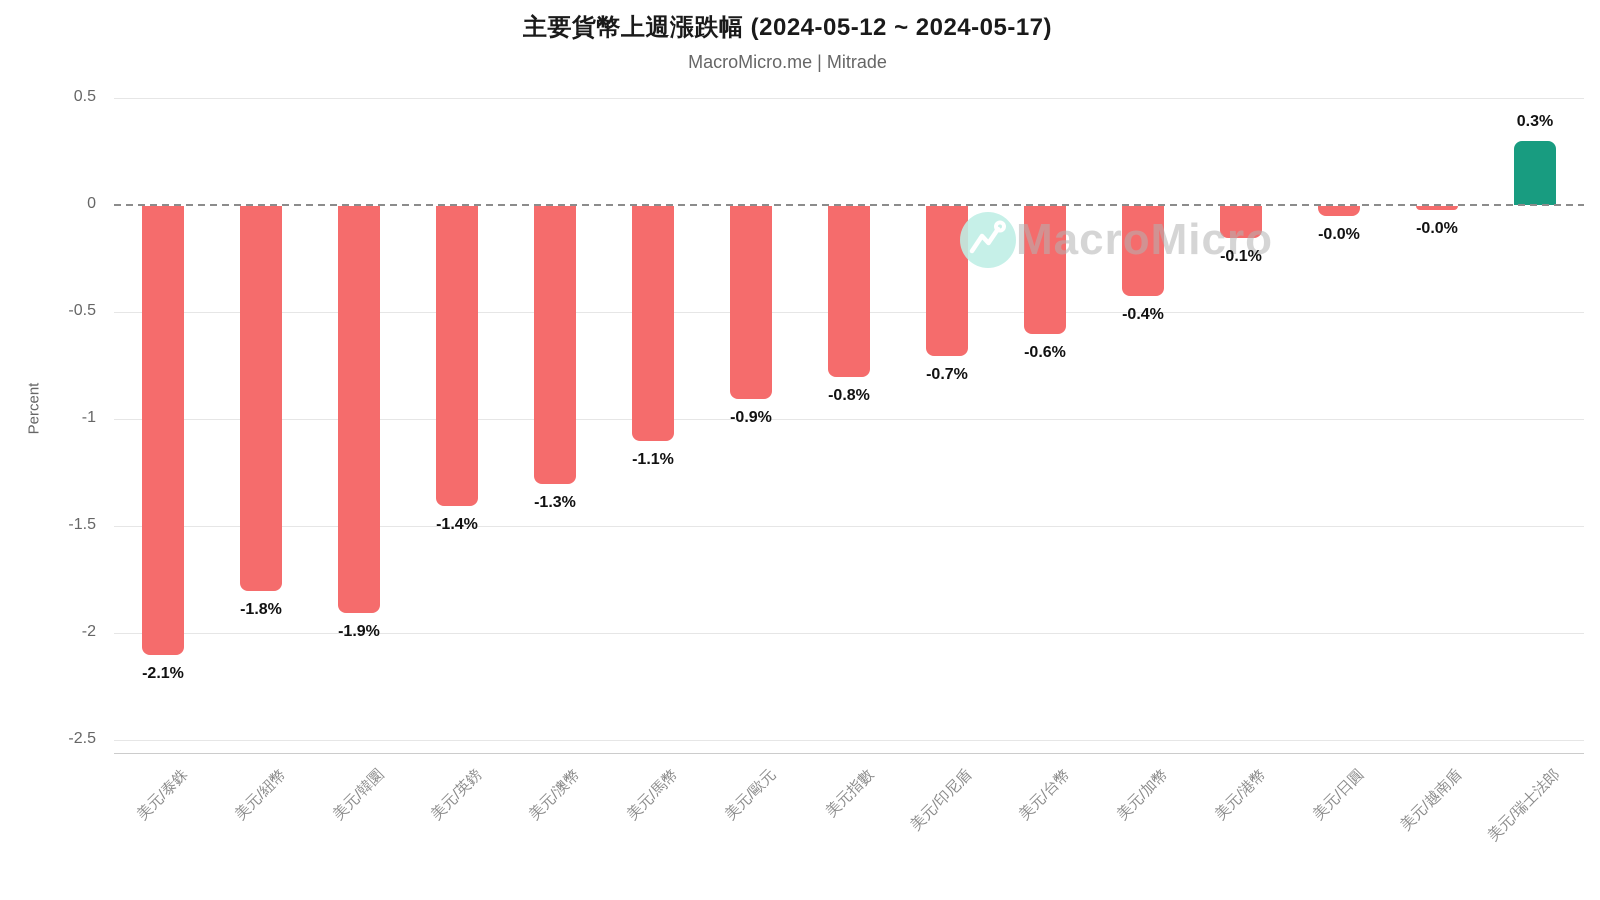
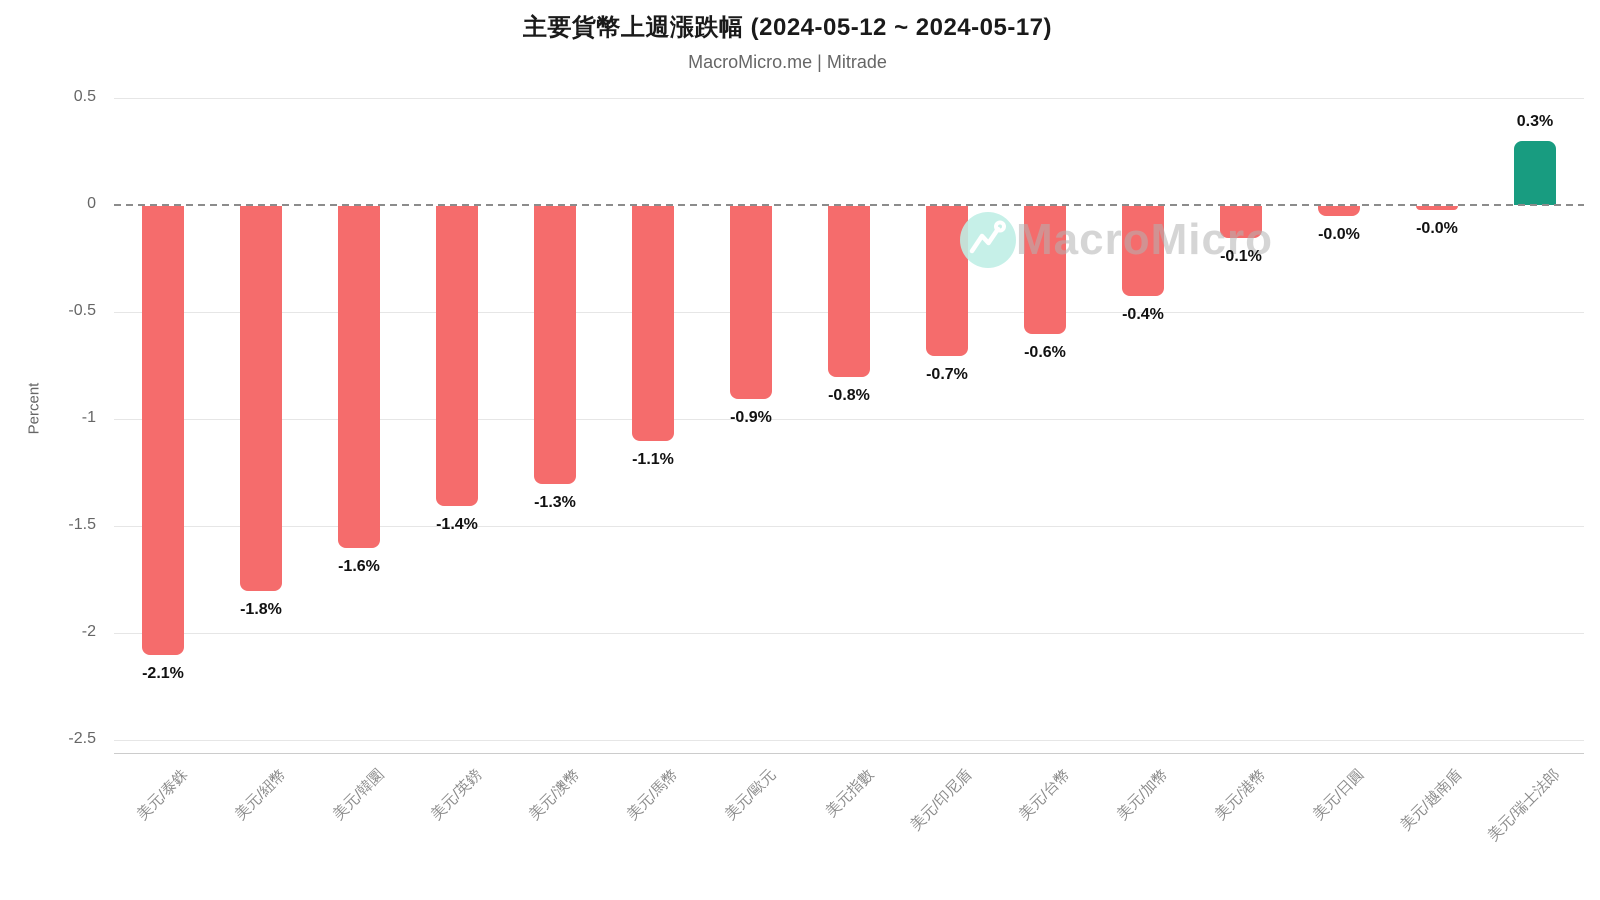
美元/韓圜: -1.9% -> -1.6%
